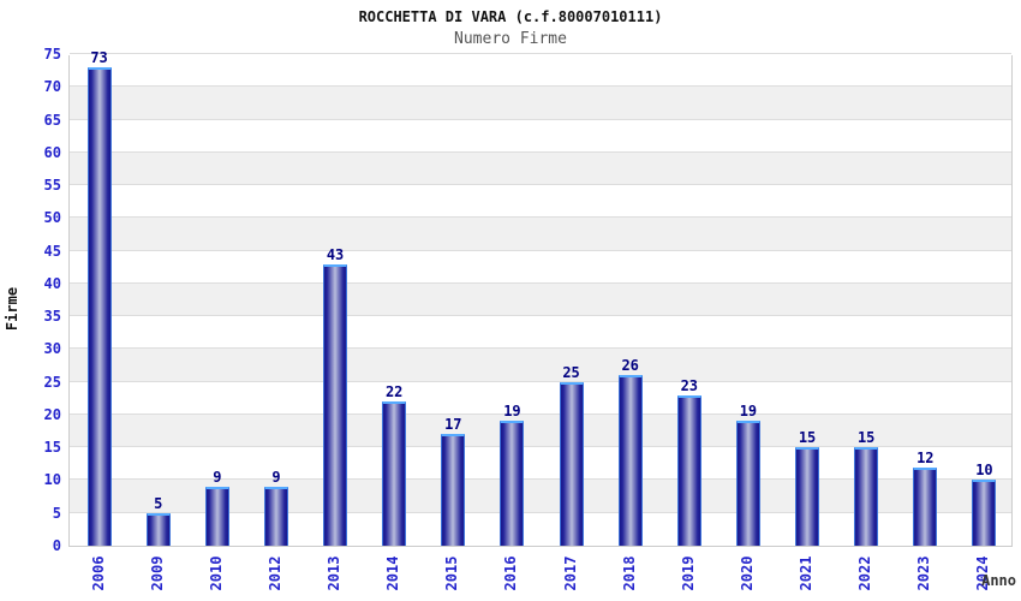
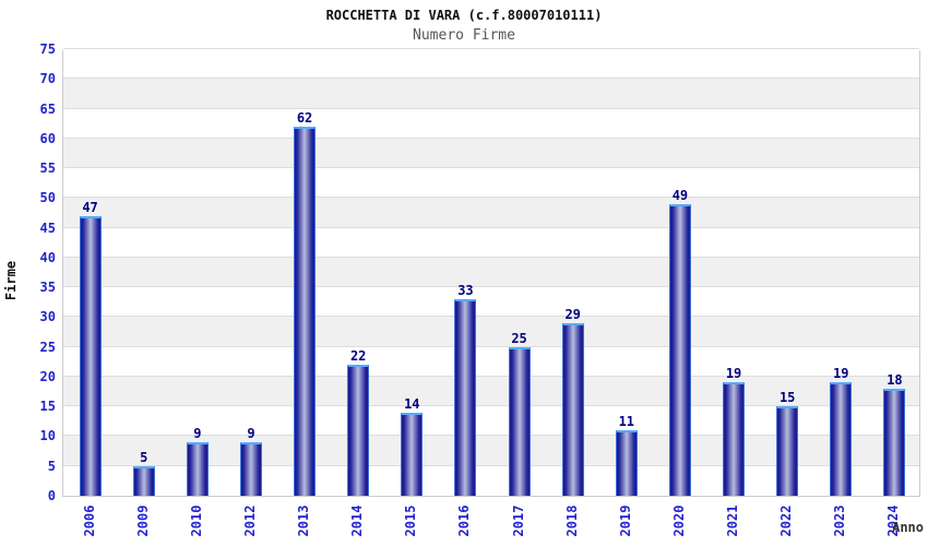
2006: 73 -> 47
2013: 43 -> 62
2015: 17 -> 14
2016: 19 -> 33
2018: 26 -> 29
2019: 23 -> 11
2020: 19 -> 49
2021: 15 -> 19
2023: 12 -> 19
2024: 10 -> 18
